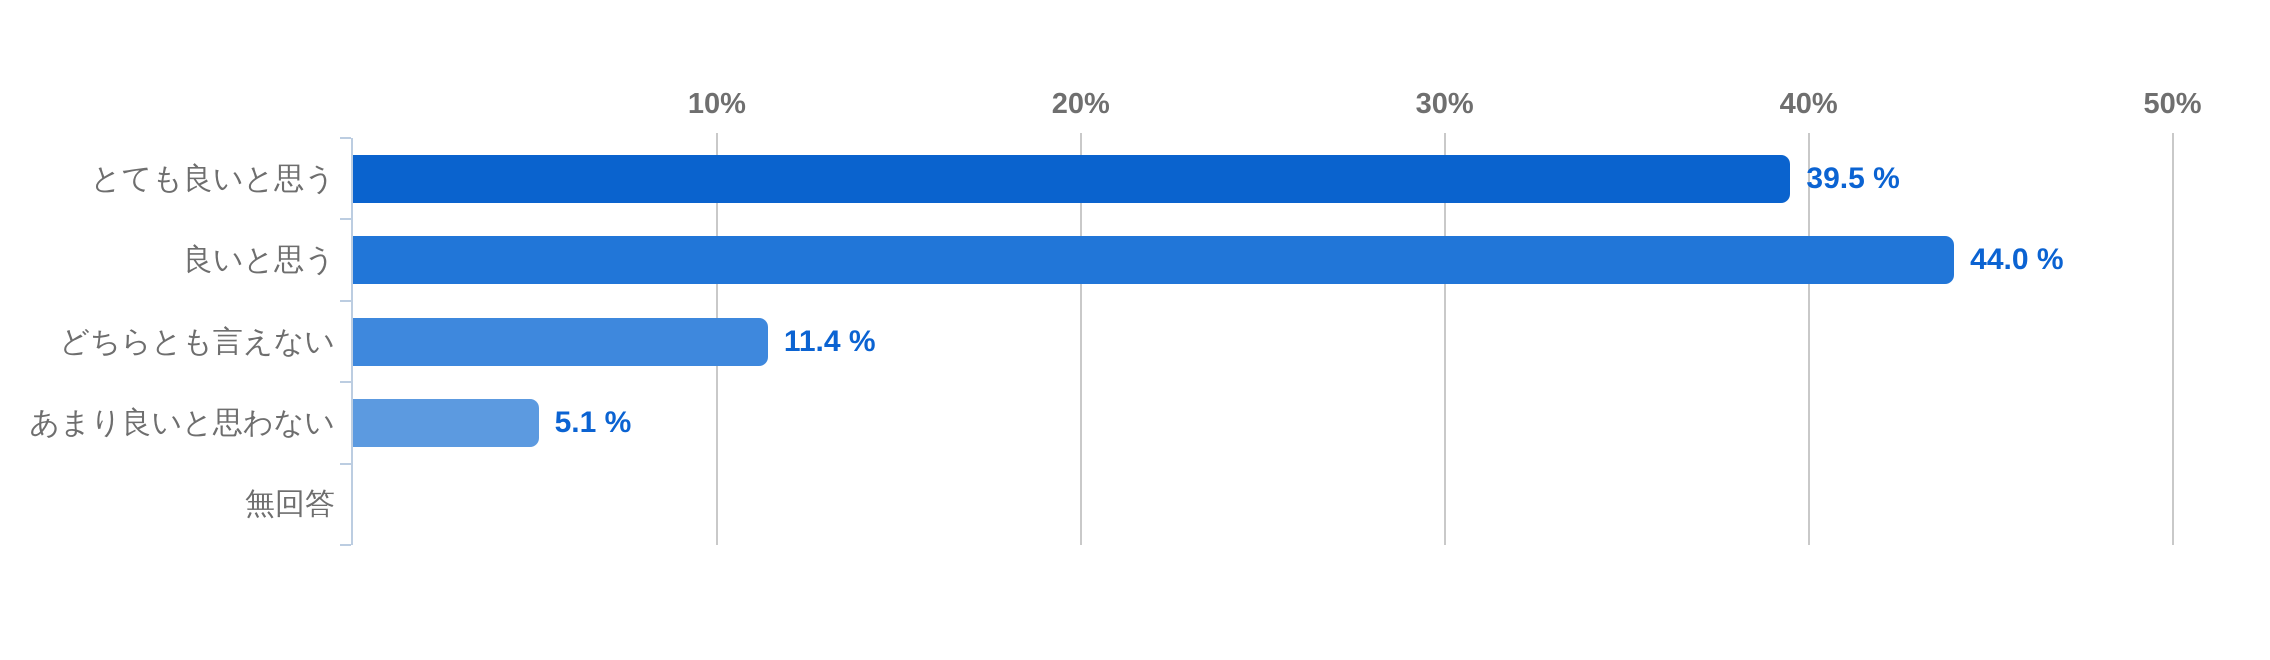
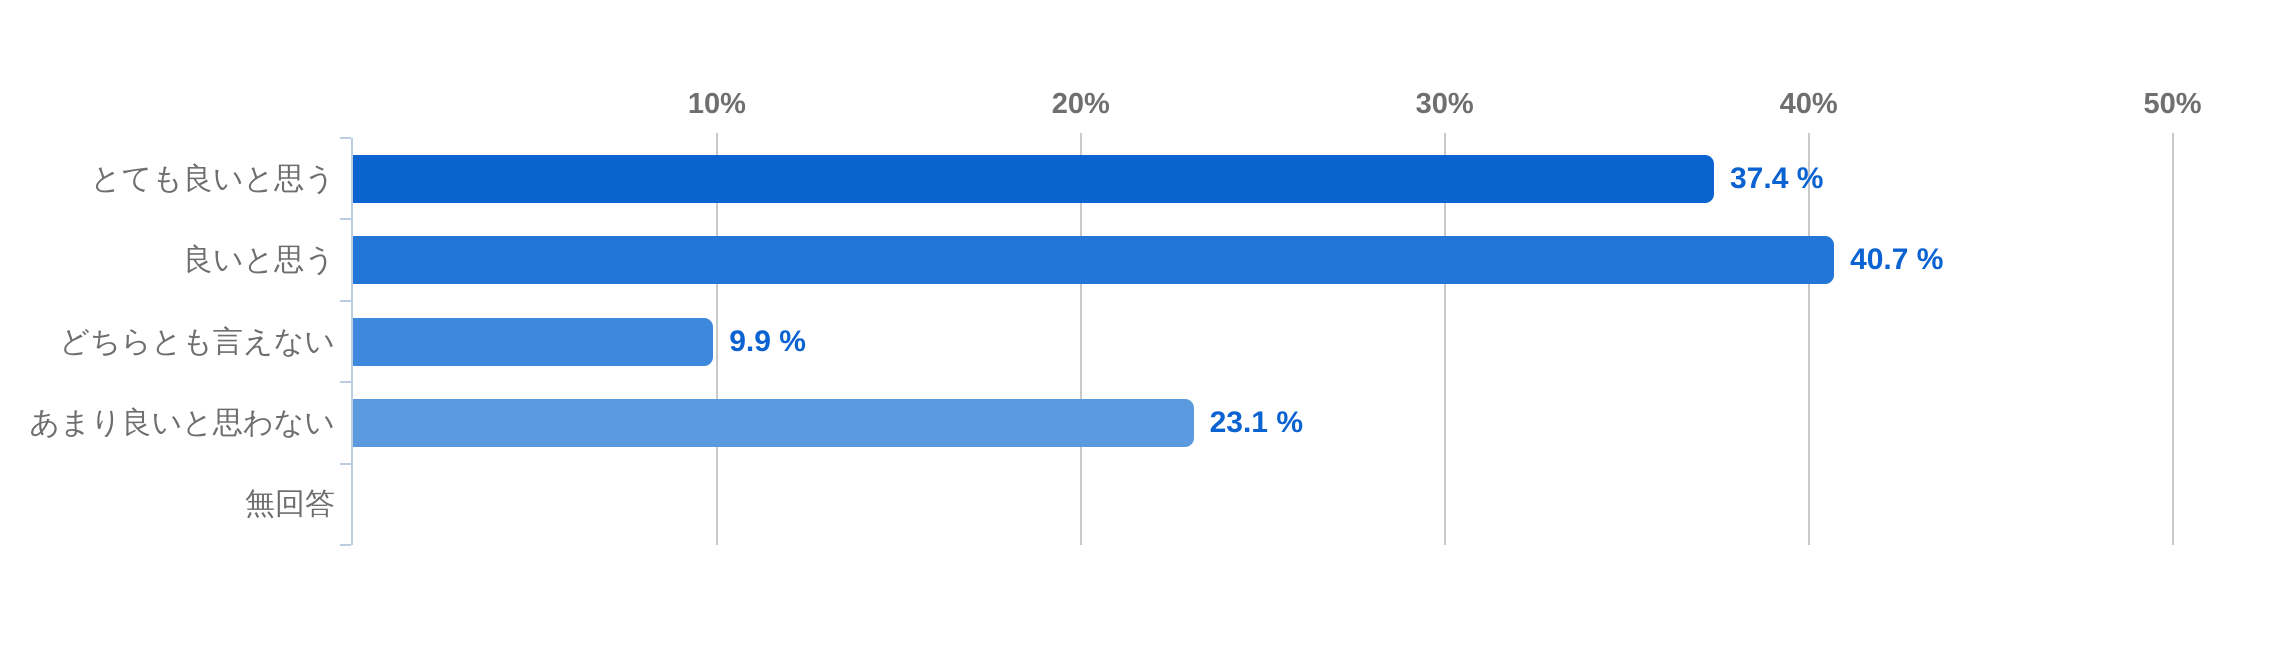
とても良いと思う: 39.5 -> 37.4
良いと思う: 44.0 -> 40.7
どちらとも言えない: 11.4 -> 9.9
あまり良いと思わない: 5.1 -> 23.1
